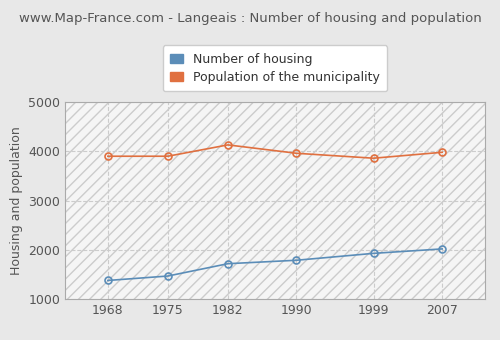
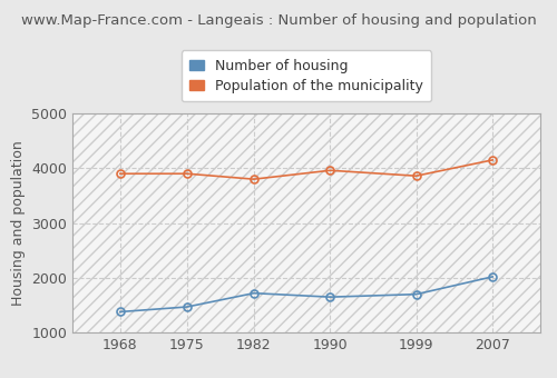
Population of the municipality/1982: 4130 -> 3800
Number of housing/1990: 1790 -> 1650
Number of housing/1999: 1930 -> 1700
Population of the municipality/2007: 3980 -> 4150
